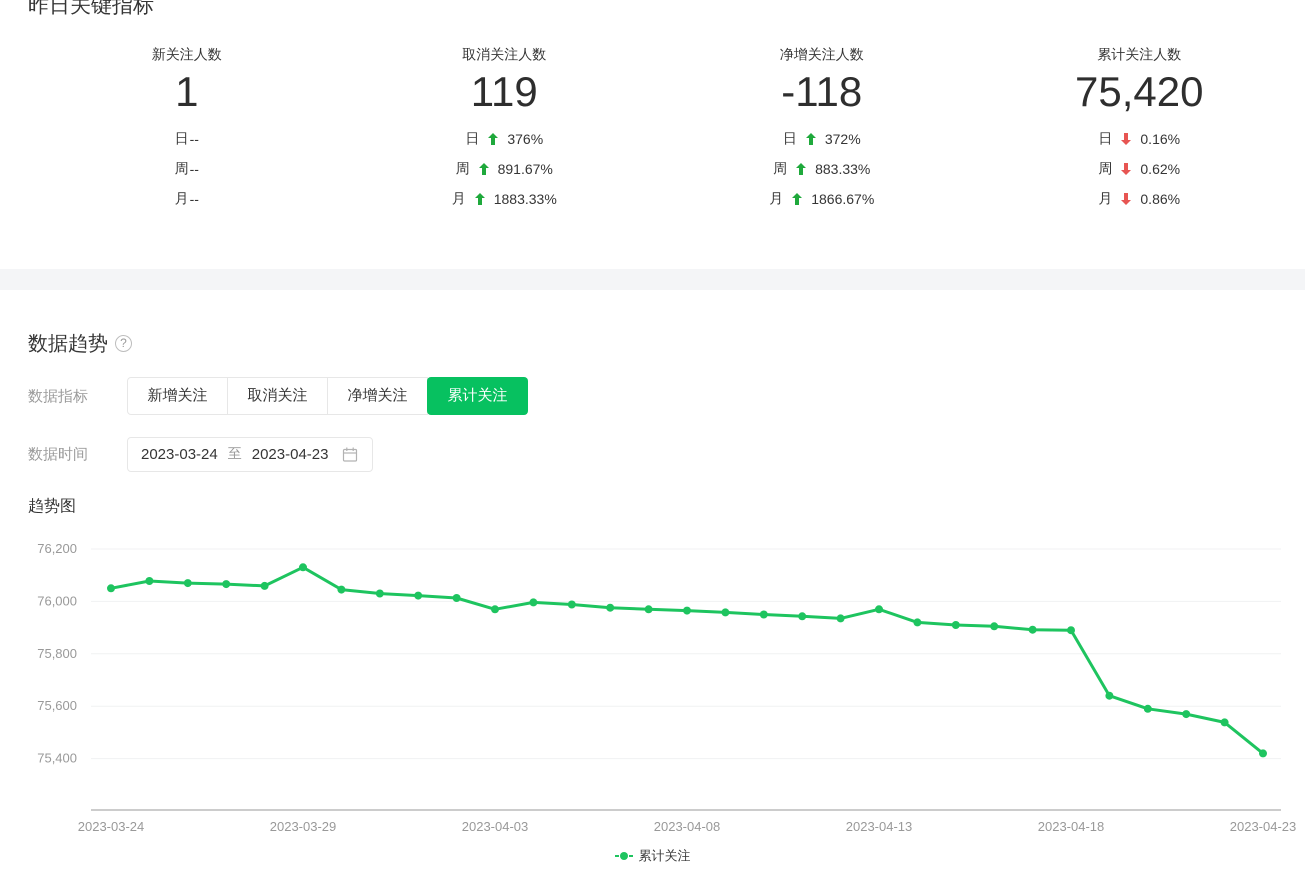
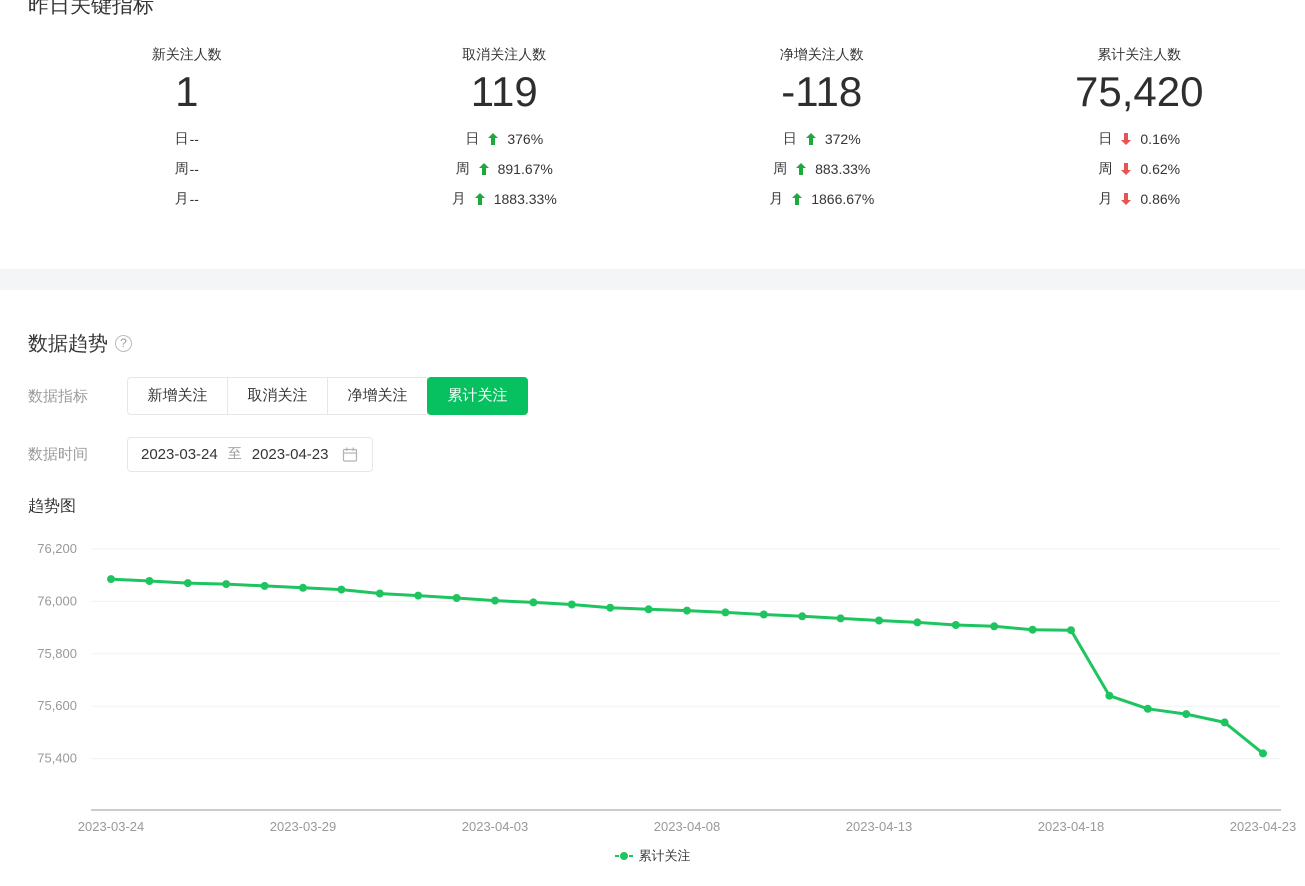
2023-03-24: 76050 -> 76080
2023-03-29: 76130 -> 76050
2023-04-03: 75970 -> 76000
2023-04-13: 75970 -> 75930
